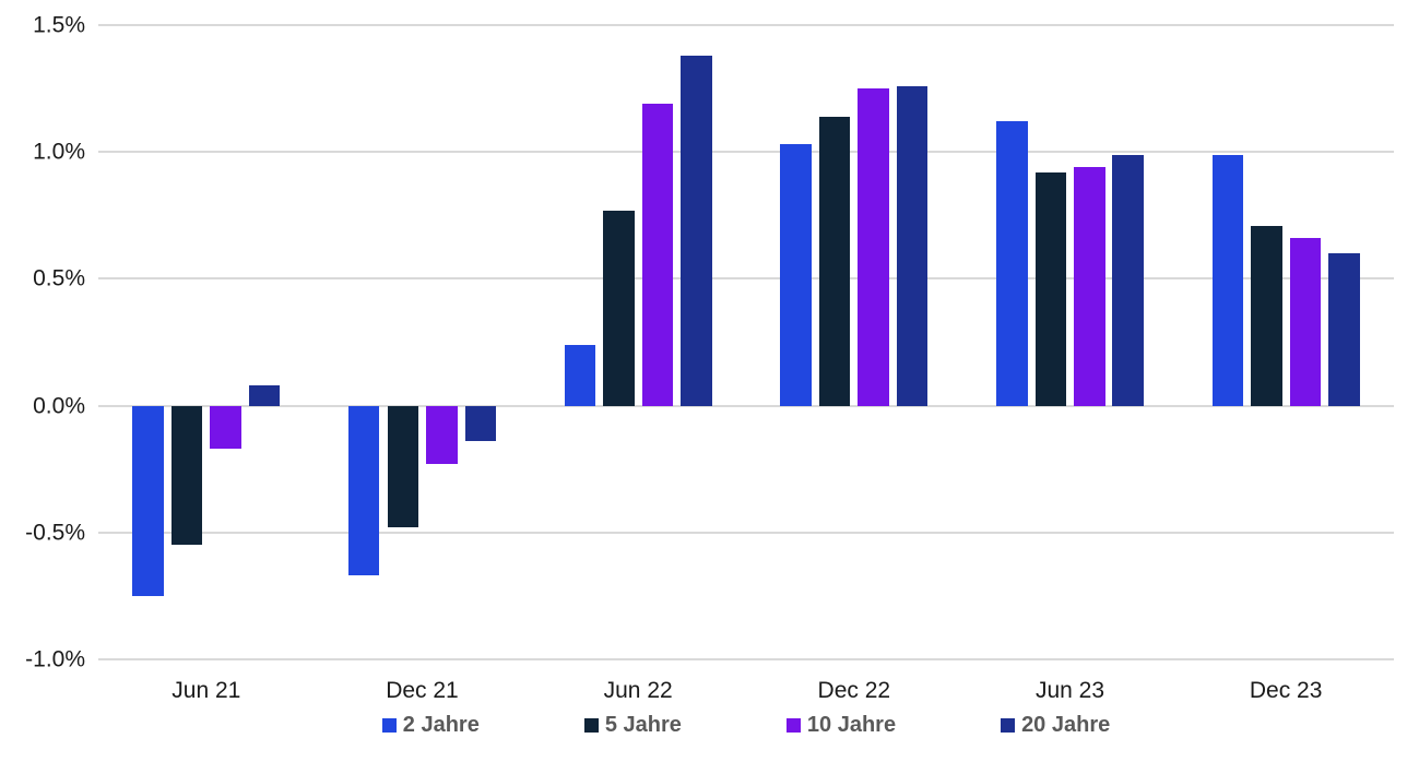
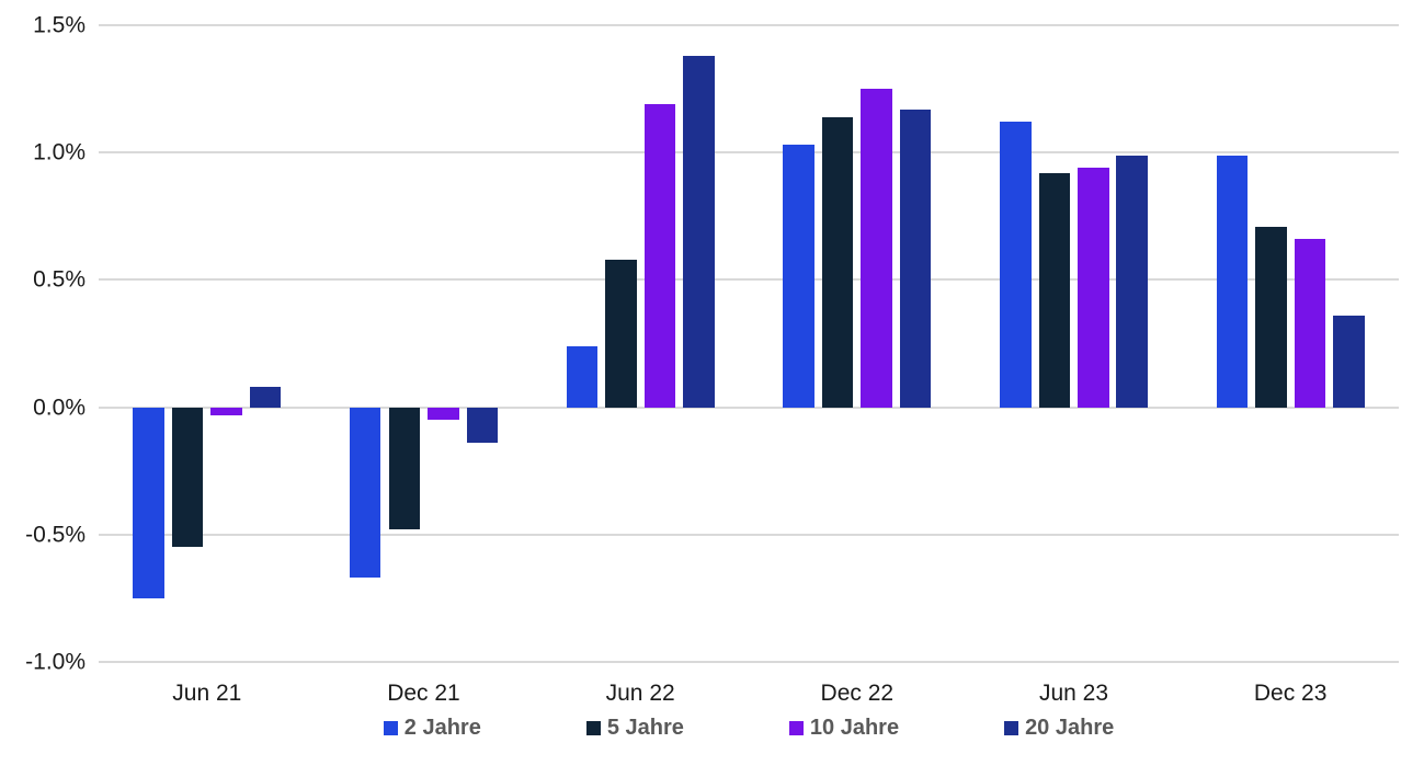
10 Jahre/Jun 21: -0.17% -> -0.03%
10 Jahre/Dec 21: -0.23% -> -0.05%
5 Jahre/Jun 22: 0.77% -> 0.58%
20 Jahre/Dec 22: 1.26% -> 1.17%
20 Jahre/Dec 23: 0.60% -> 0.36%
